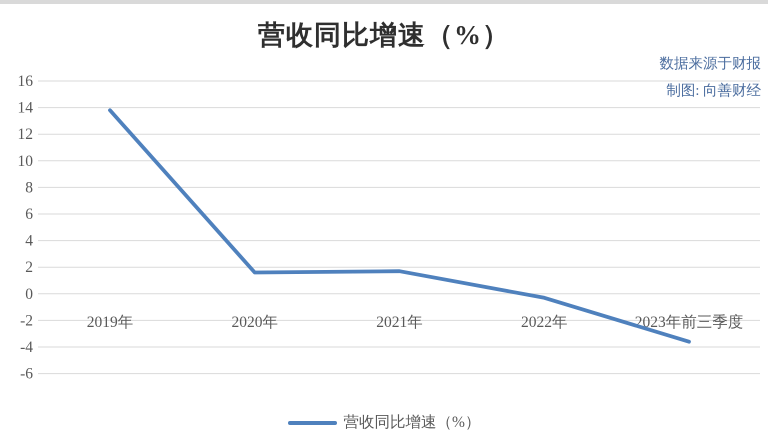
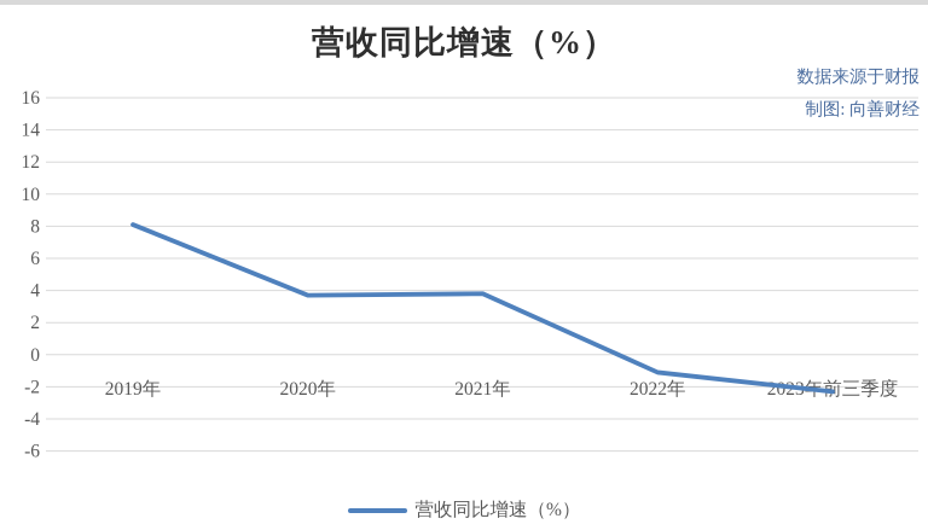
2019年: 13.8 -> 8.1
2020年: 1.6 -> 3.7
2021年: 1.7 -> 3.8
2022年: -0.3 -> -1.1
2023年前三季度: -3.6 -> -2.3
